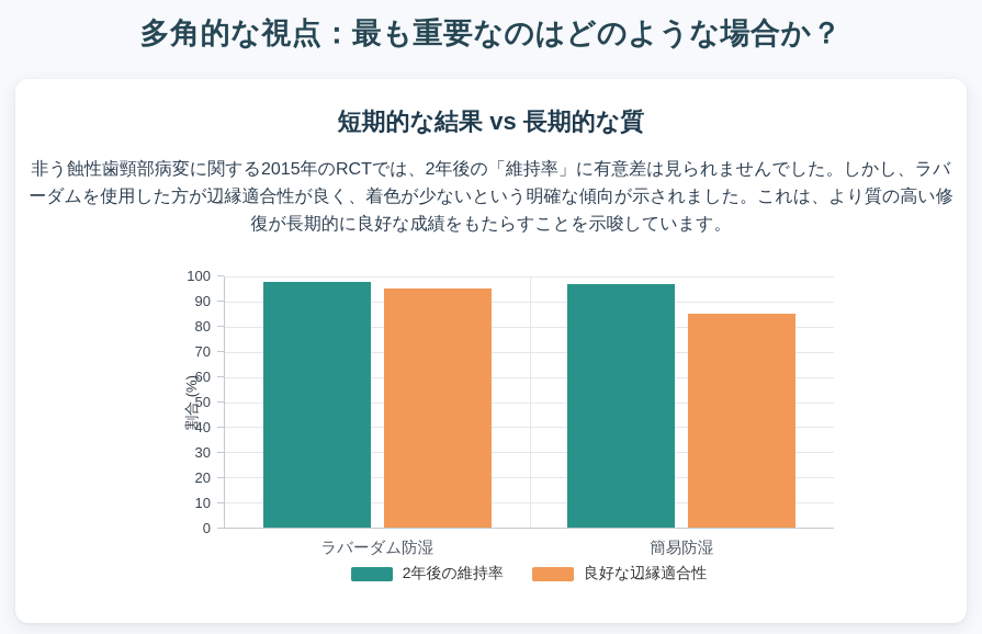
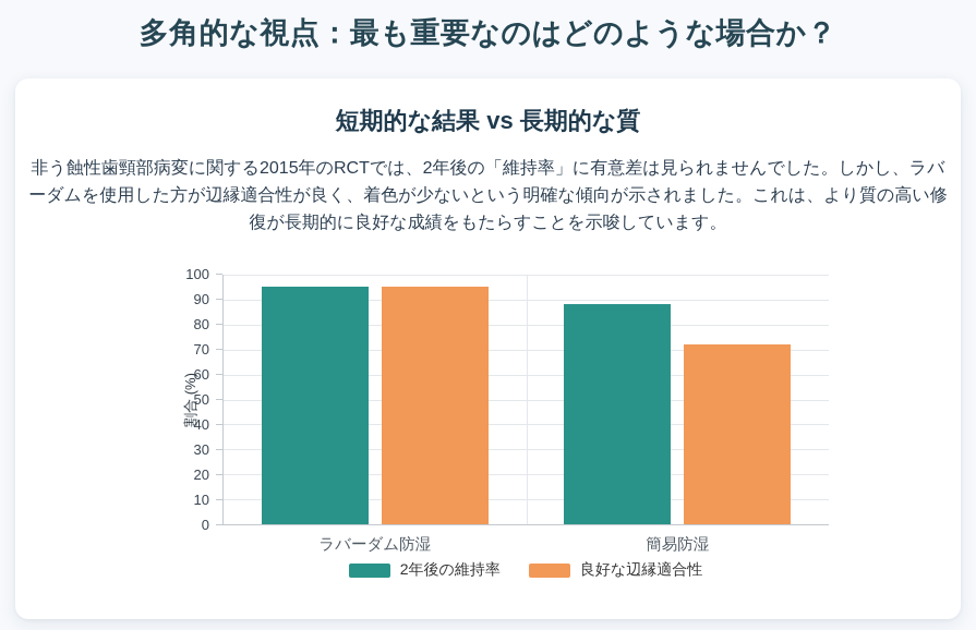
2年後の維持率/ラバーダム防湿: 98 -> 95
2年後の維持率/簡易防湿: 97 -> 88
良好な辺縁適合性/簡易防湿: 85 -> 72
